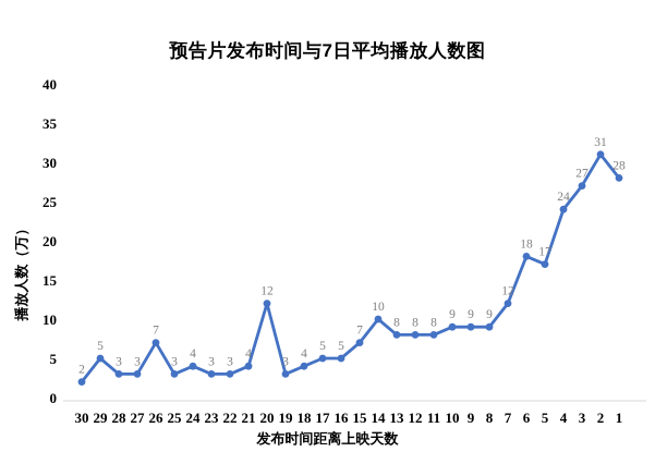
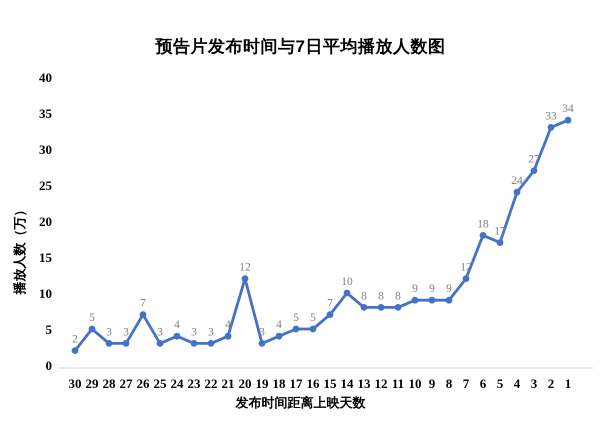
2: 31 -> 33
1: 28 -> 34
